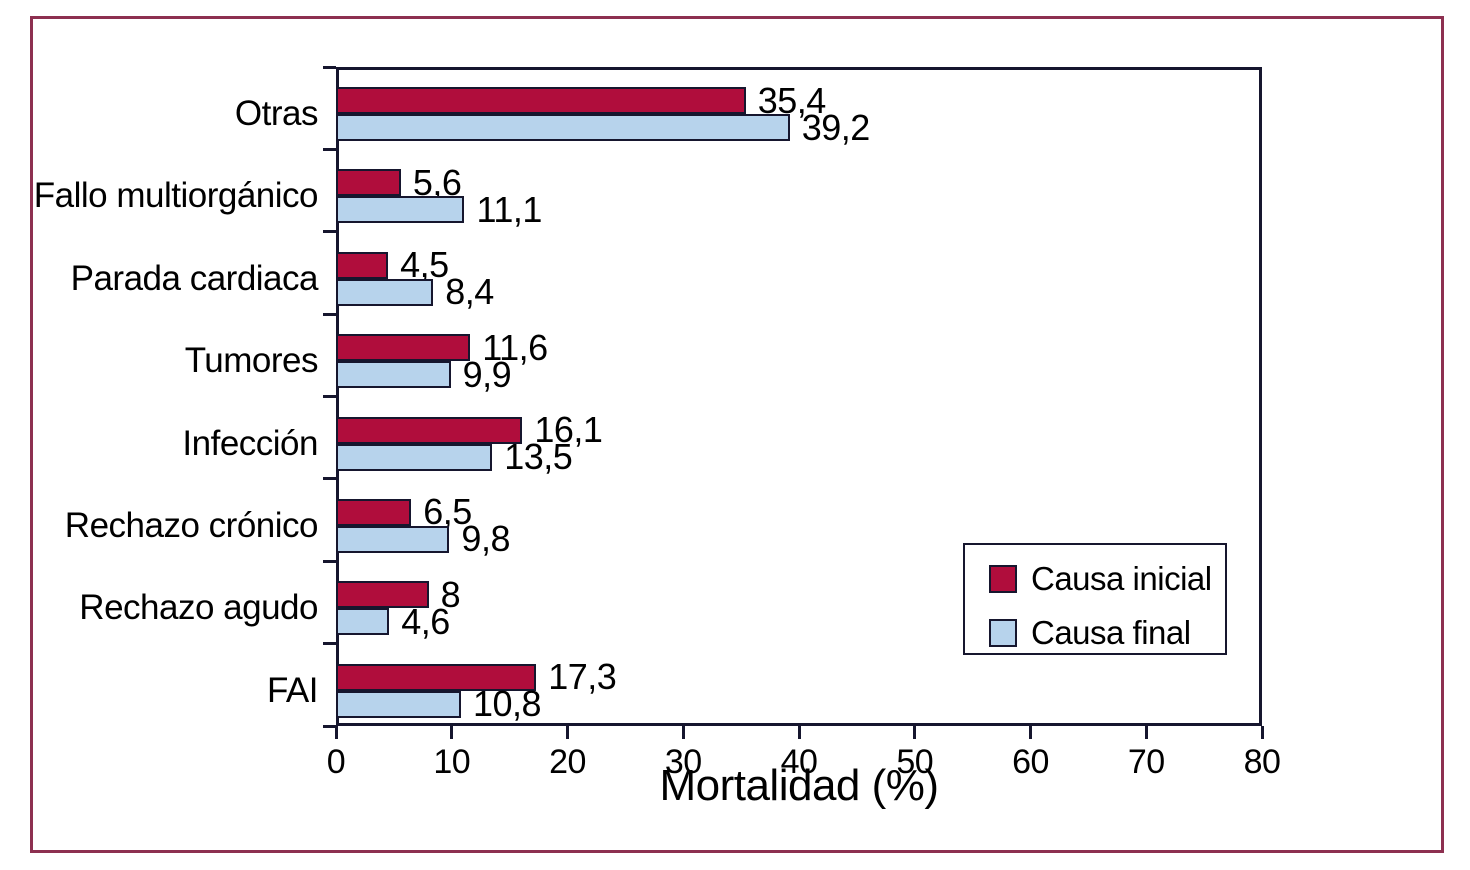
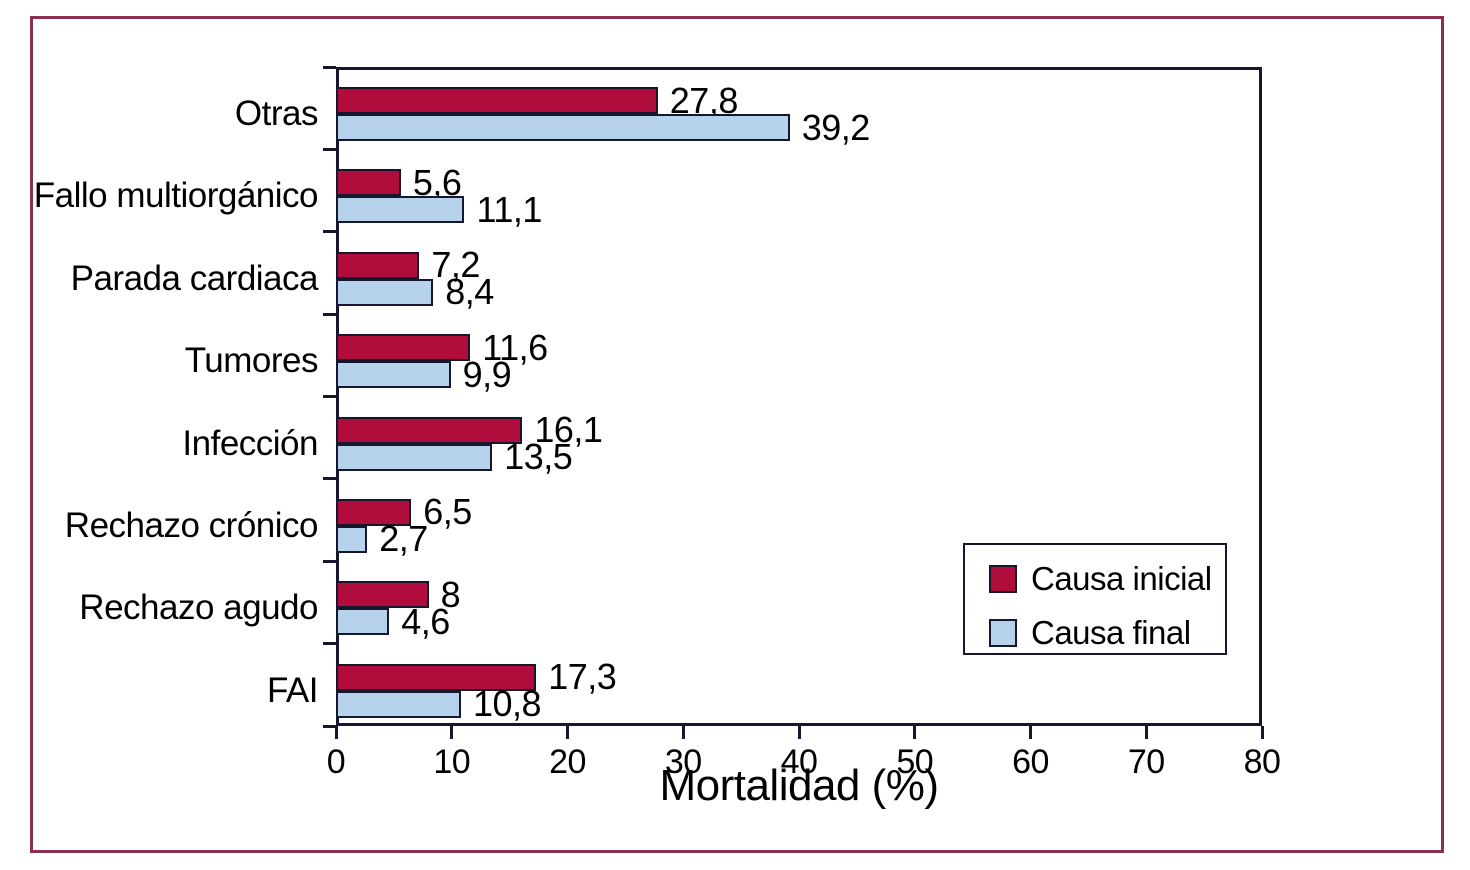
Causa inicial/Otras: 35,4 -> 27,8
Causa inicial/Parada cardiaca: 4,5 -> 7,2
Causa final/Rechazo crónico: 9,8 -> 2,7
